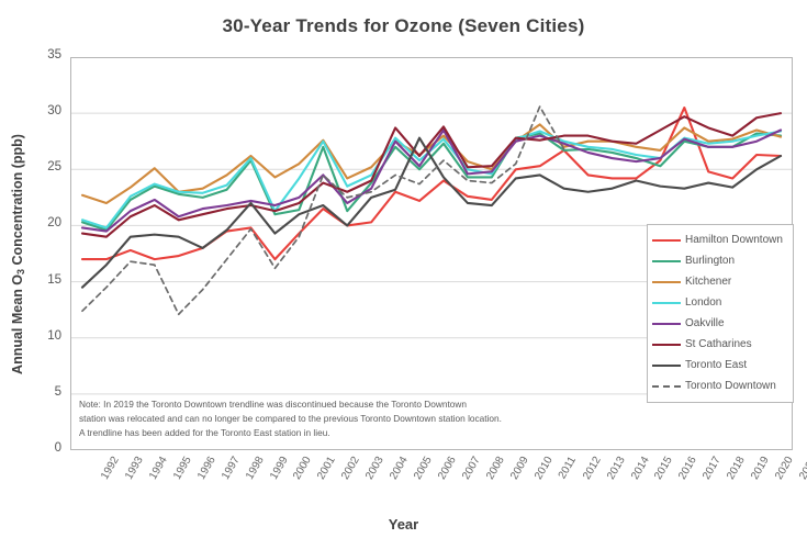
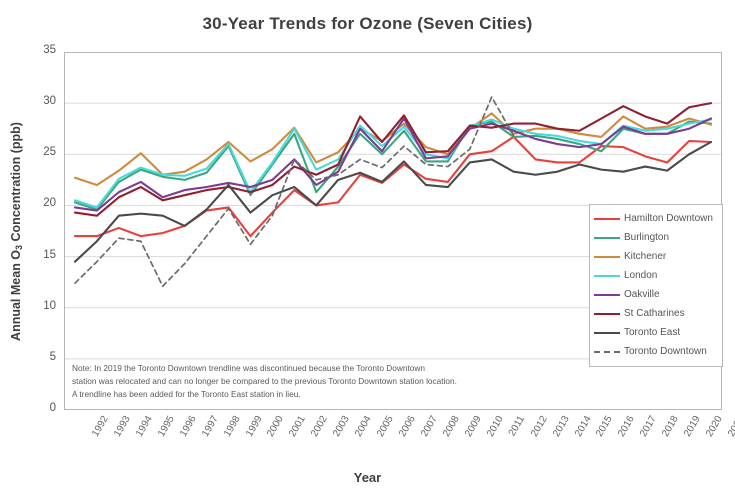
Burlington/2001: 21.4 -> 24.0
Toronto East/2006: 27.8 -> 22.3
Hamilton Downtown/2017: 30.5 -> 25.7
